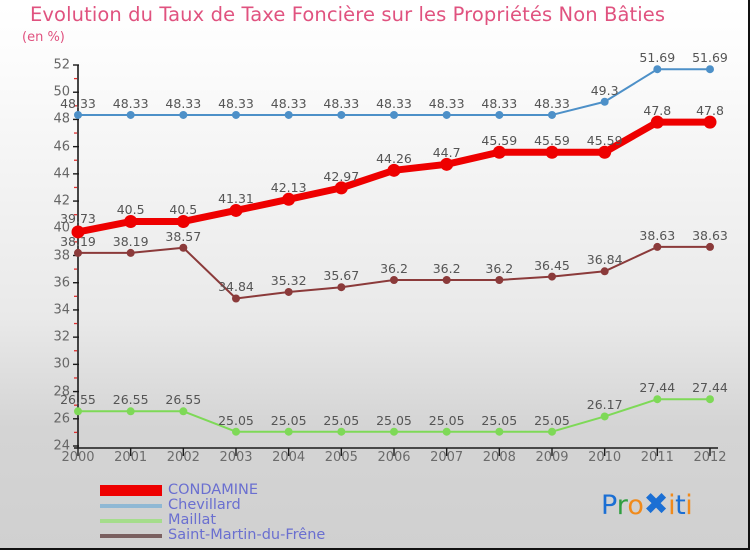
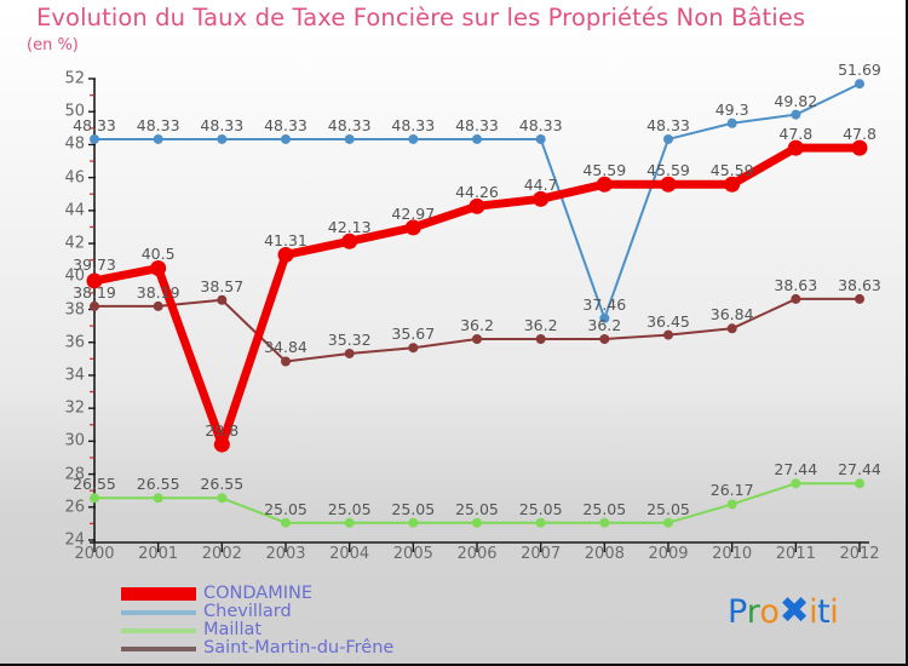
CONDAMINE/2002: 40.5 -> 29.8
Chevillard/2008: 48.33 -> 37.46
Chevillard/2011: 51.69 -> 49.82
